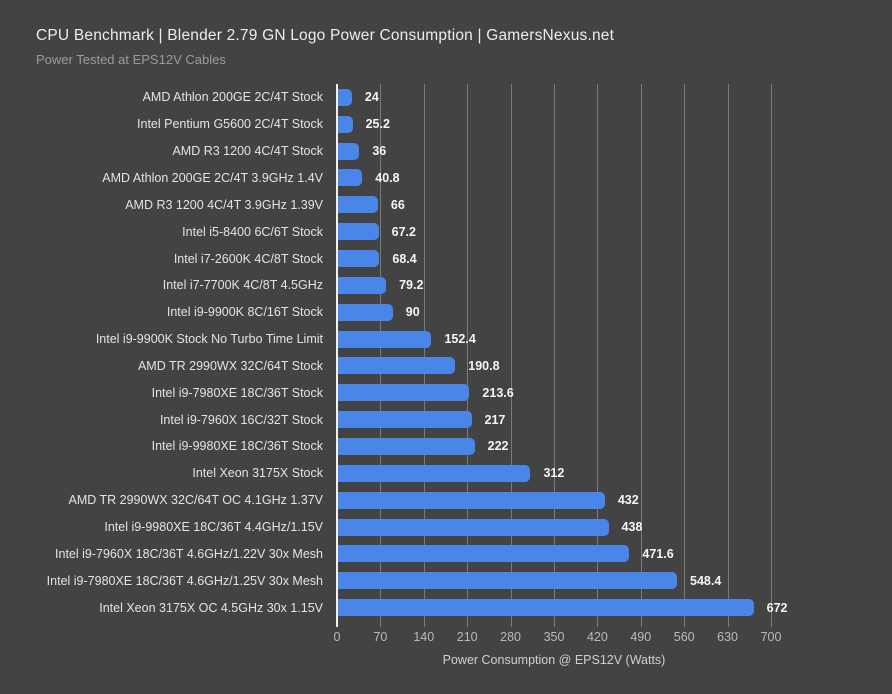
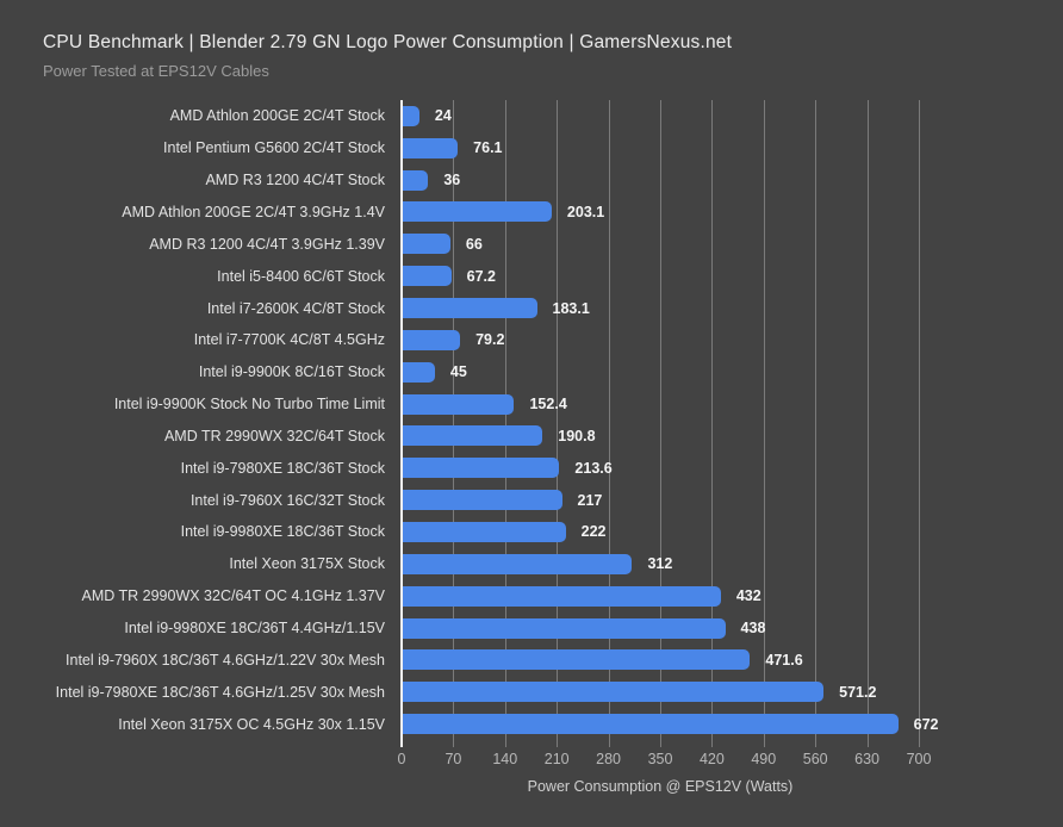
Intel Pentium G5600 2C/4T Stock: 25.2 -> 76.1
AMD Athlon 200GE 2C/4T 3.9GHz 1.4V: 40.8 -> 203.1
Intel i7-2600K 4C/8T Stock: 68.4 -> 183.1
Intel i9-9900K 8C/16T Stock: 90 -> 45
Intel i9-7980XE 18C/36T 4.6GHz/1.25V 30x Mesh: 548.4 -> 571.2
